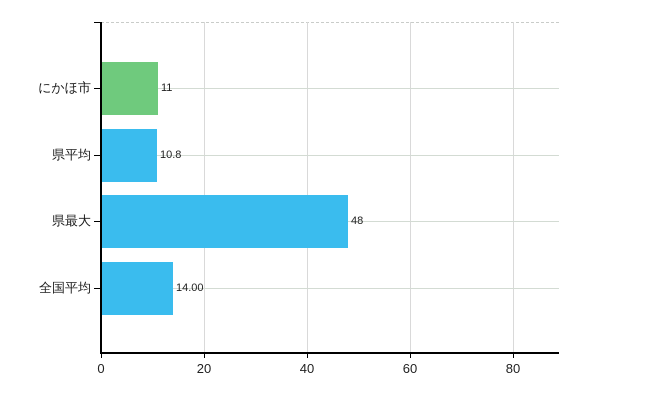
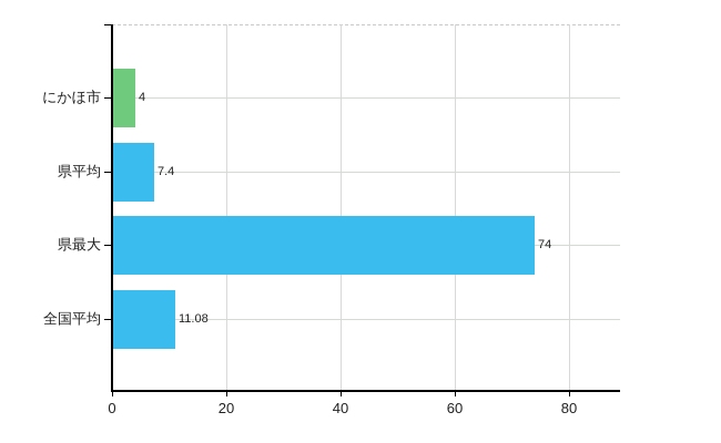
にかほ市: 11 -> 4
県平均: 10.8 -> 7.4
県最大: 48 -> 74
全国平均: 14.00 -> 11.08
